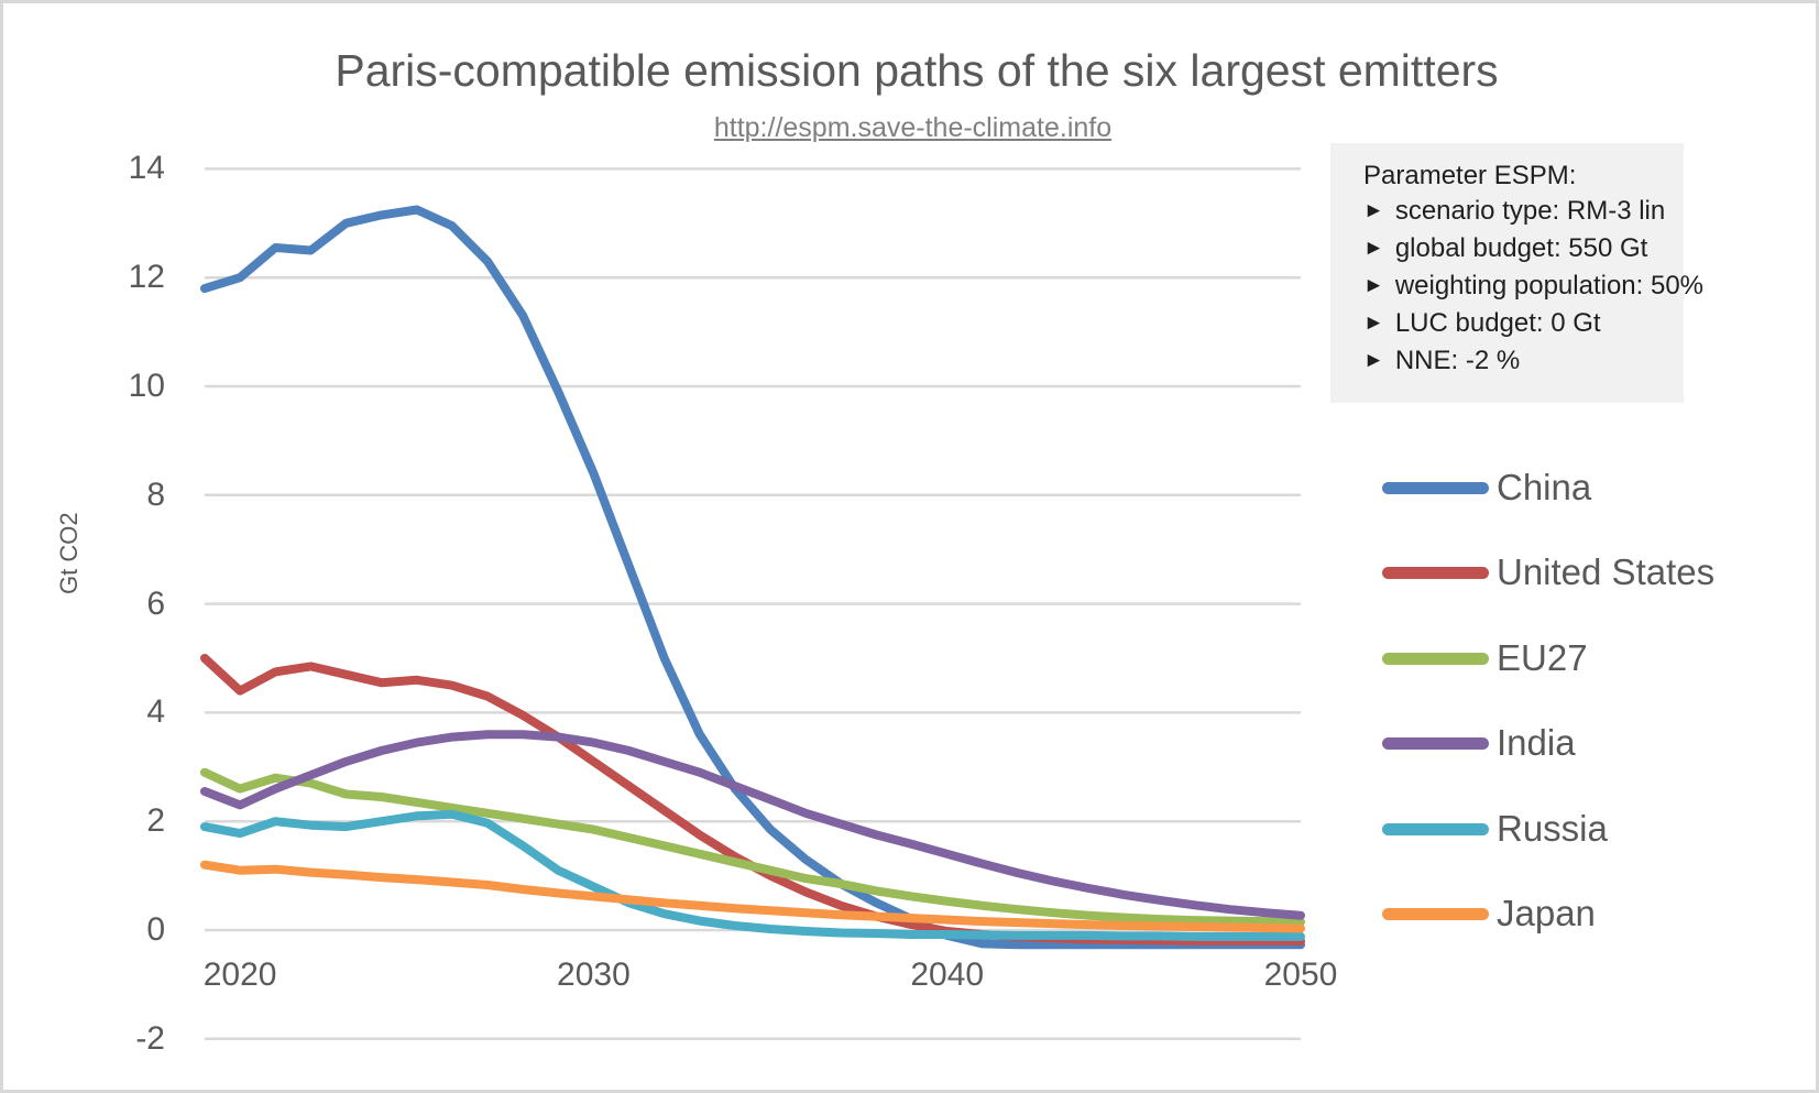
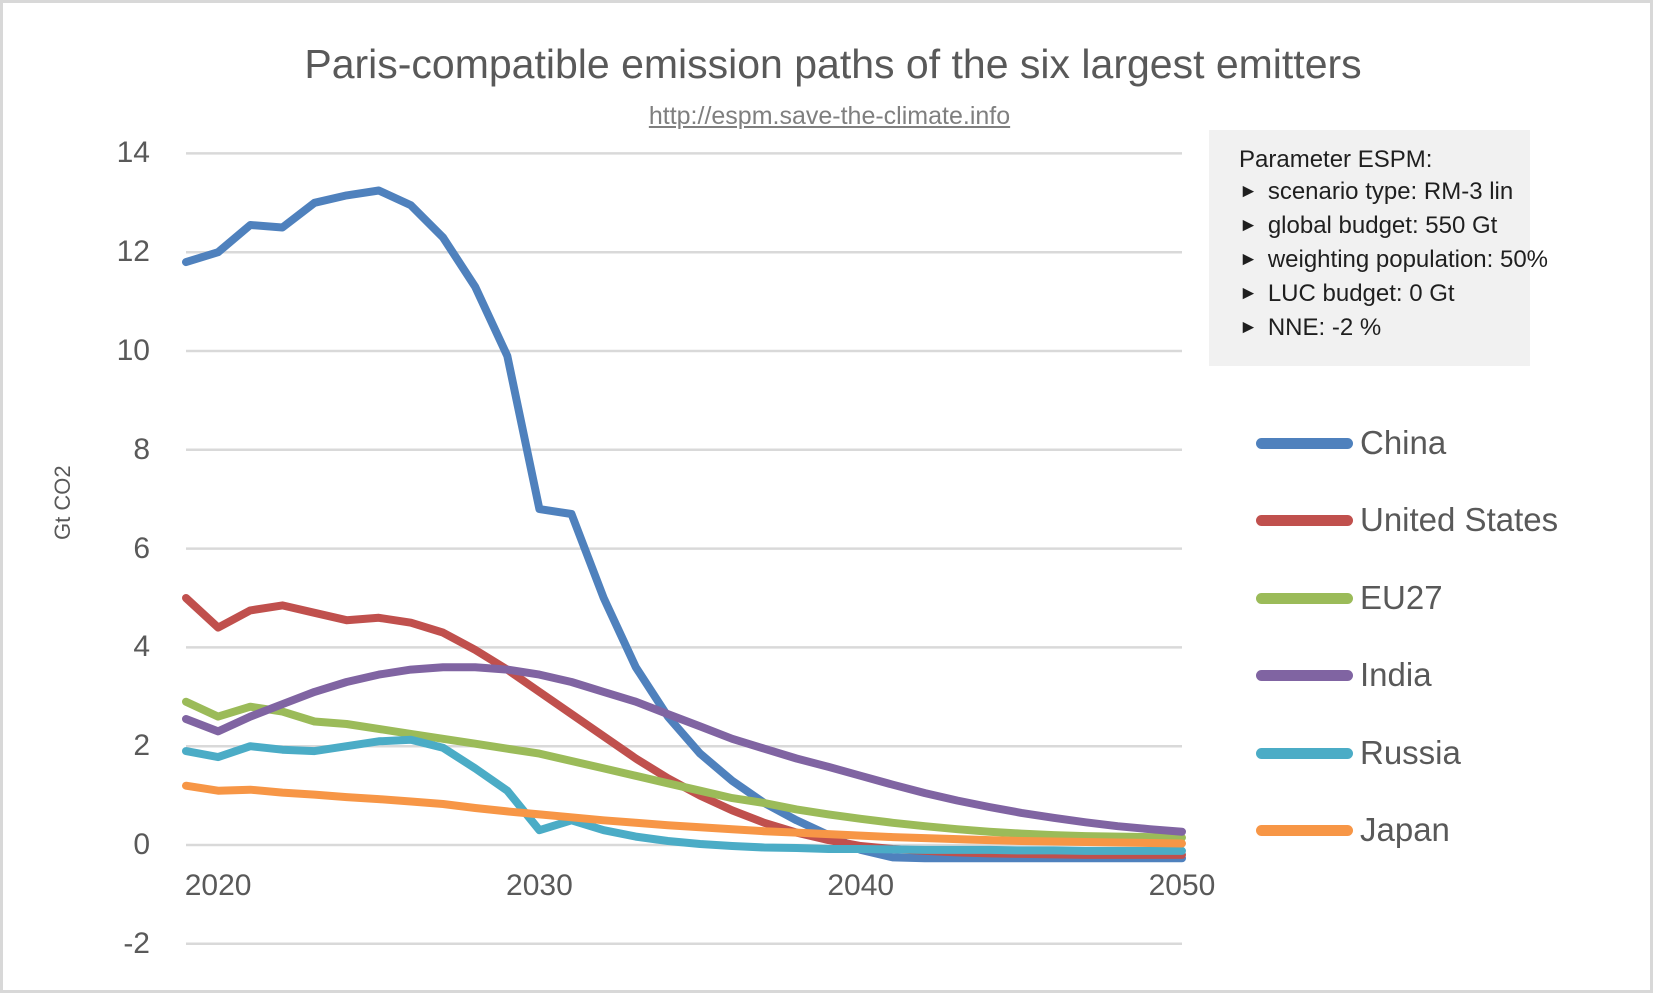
China/2030: 8.4 -> 6.8
Russia/2030: 0.8 -> 0.3
